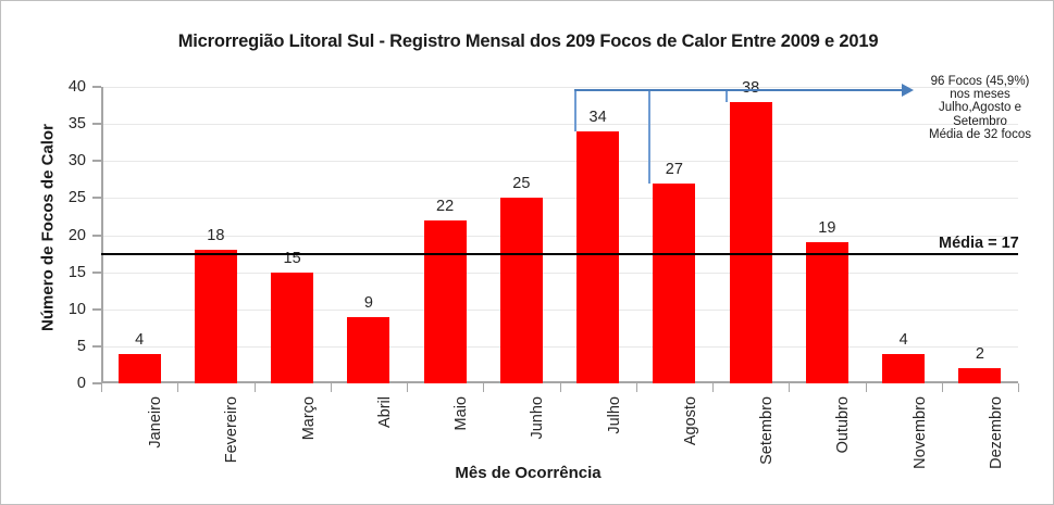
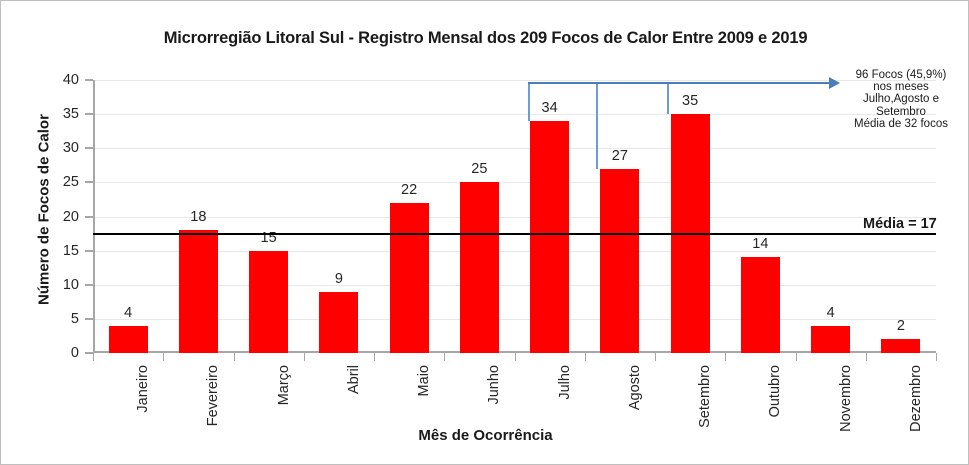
Setembro: 38 -> 35
Outubro: 19 -> 14
